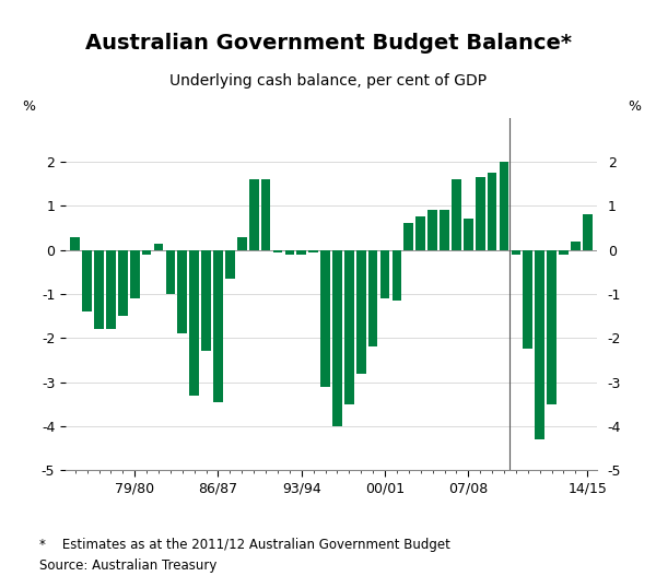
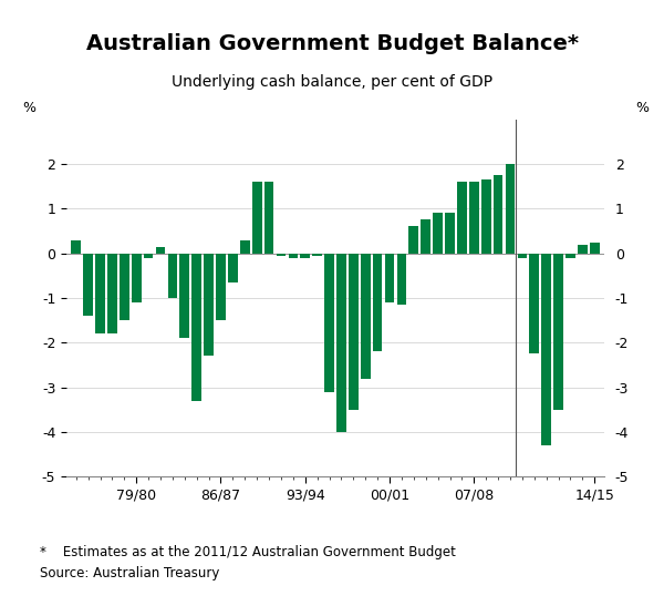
86/87: -3.45 -> -1.50
07/08: 0.70 -> 1.60
14/15: 0.80 -> 0.25
